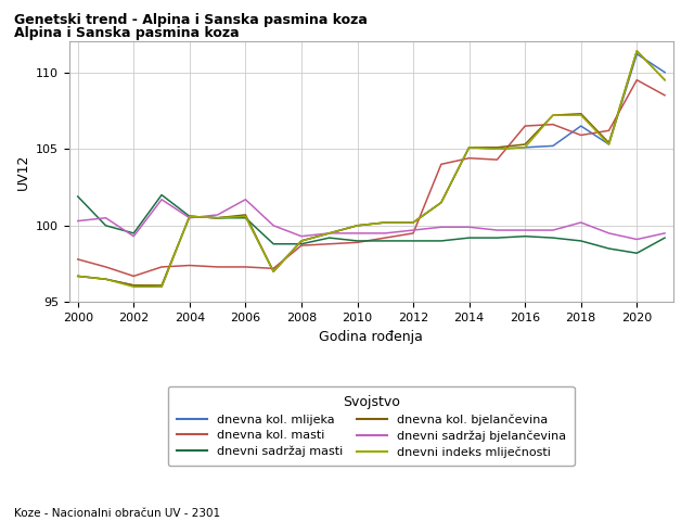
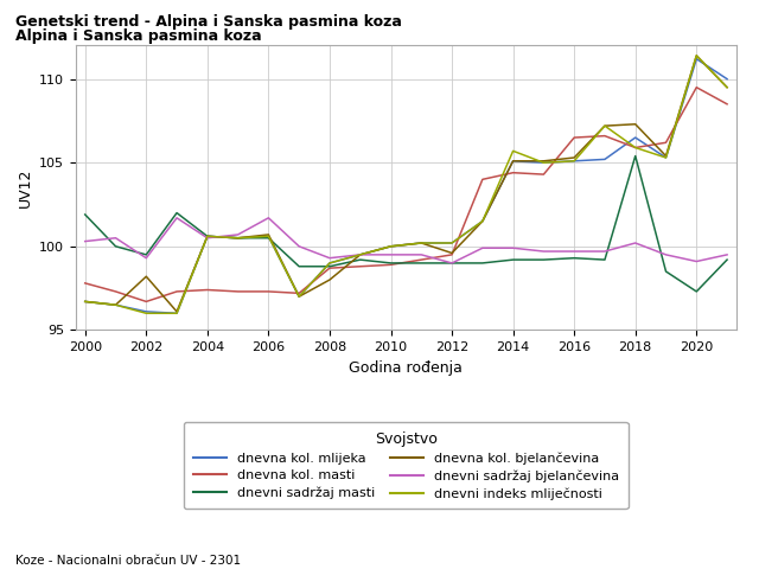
dnevna kol. bjelančevina/2002: 96.1 -> 98.2
dnevna kol. bjelančevina/2008: 99.0 -> 98.0
dnevna kol. bjelančevina/2012: 100.2 -> 99.6
dnevni sadržaj bjelančevina/2012: 99.7 -> 99.0
dnevni indeks mliječnosti/2014: 105.1 -> 105.7
dnevni sadržaj masti/2018: 99.0 -> 105.4
dnevni indeks mliječnosti/2018: 107.2 -> 105.9
dnevni sadržaj masti/2020: 98.2 -> 97.3
